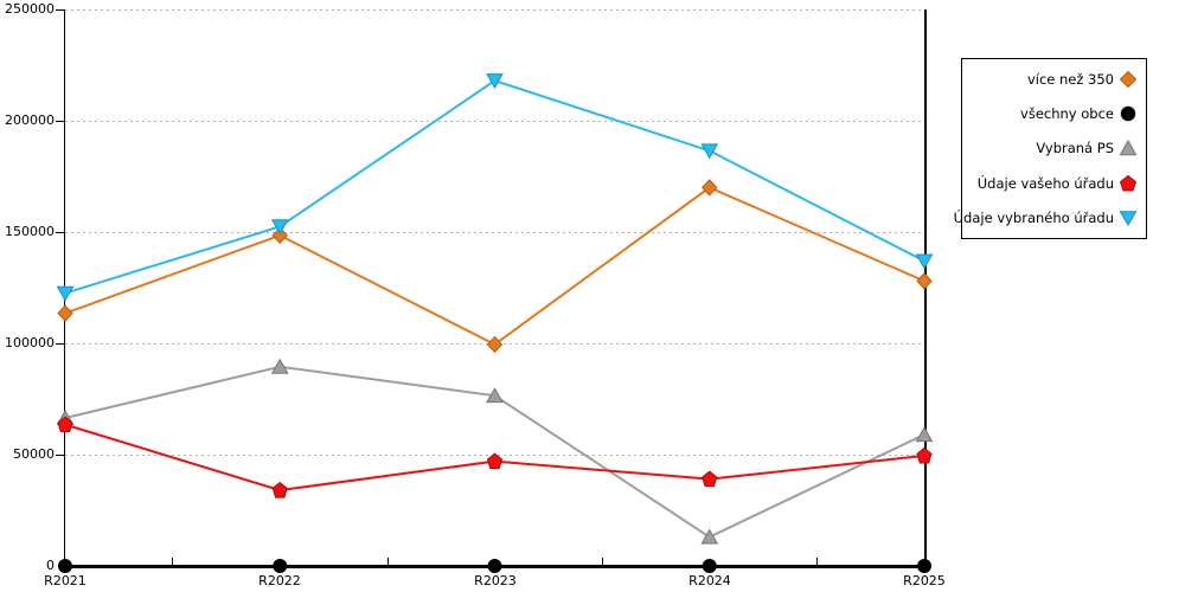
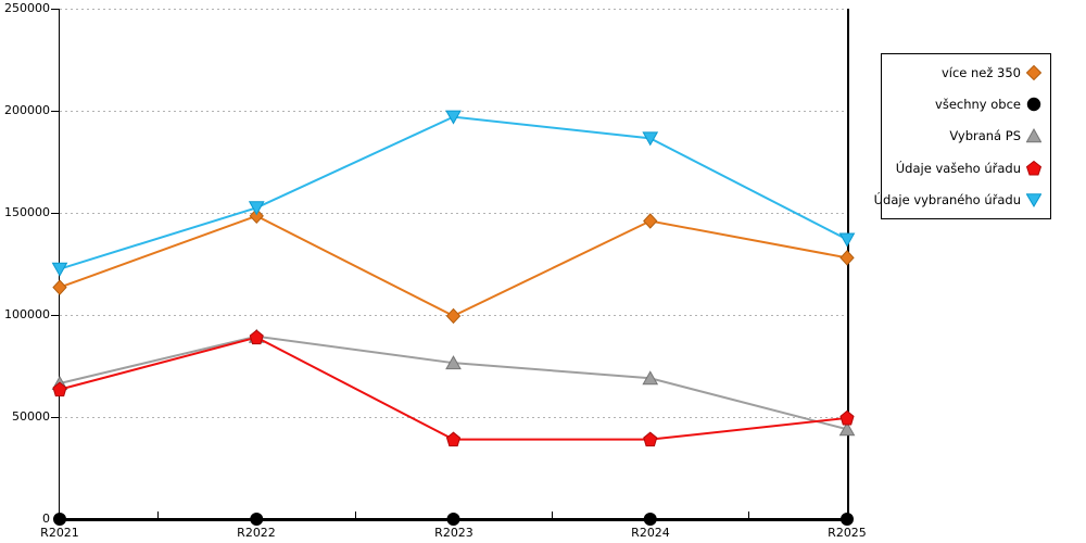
Údaje vašeho úřadu/R2022: 34000 -> 89000
Údaje vašeho úřadu/R2023: 47000 -> 39000
Údaje vybraného úřadu/R2023: 218000 -> 197000
více než 350/R2024: 170000 -> 146000
Vybraná PS/R2024: 13000 -> 69000
Vybraná PS/R2025: 59000 -> 44000
